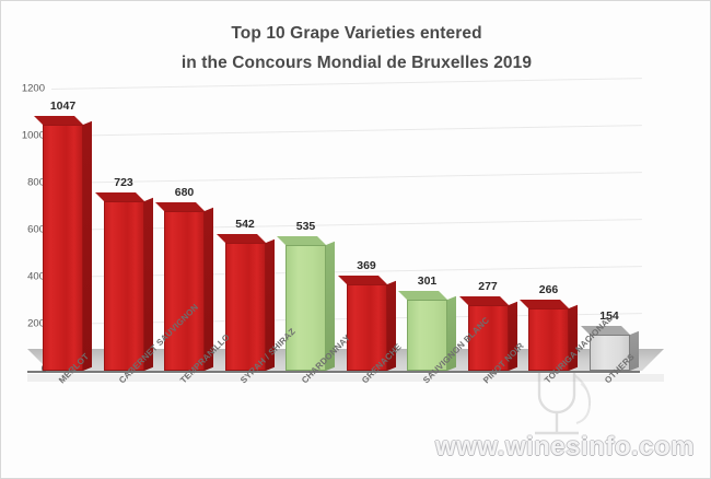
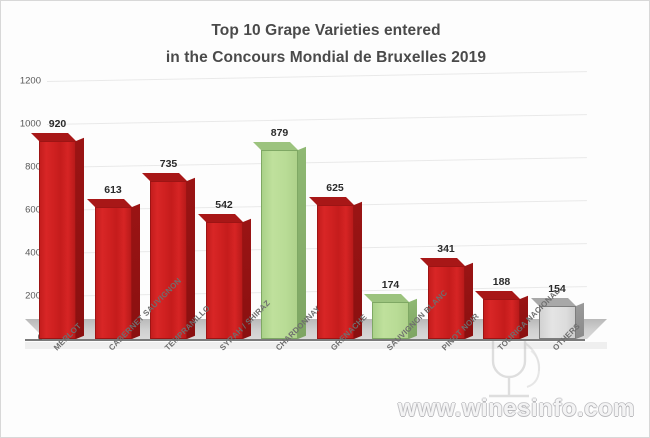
MERLOT: 1047 -> 920
CABERNET SAUVIGNON: 723 -> 613
TEMPRANILLO: 680 -> 735
CHARDONNAY: 535 -> 879
GRENACHE: 369 -> 625
SAUVIGNON BLANC: 301 -> 174
PINOT NOIR: 277 -> 341
TOURIGA NACIONAL: 266 -> 188
